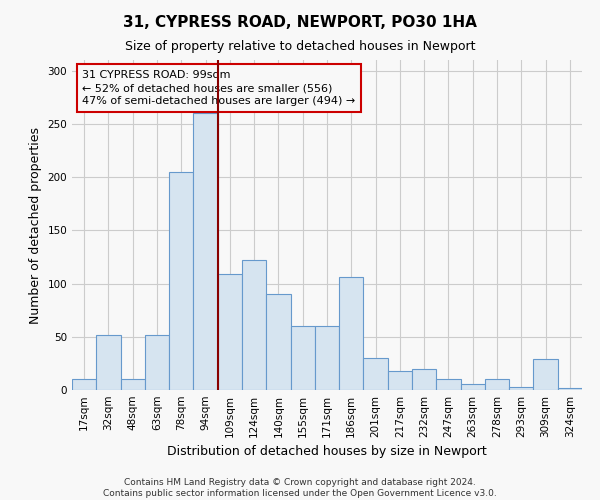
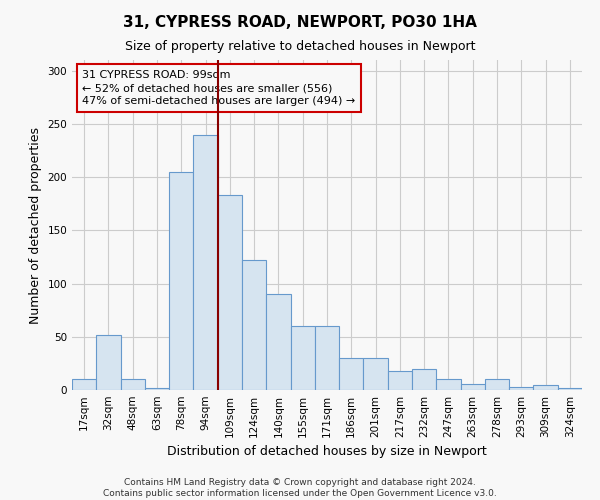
63sqm: 52 -> 2
94sqm: 260 -> 240
109sqm: 109 -> 183
186sqm: 106 -> 30
309sqm: 29 -> 5
